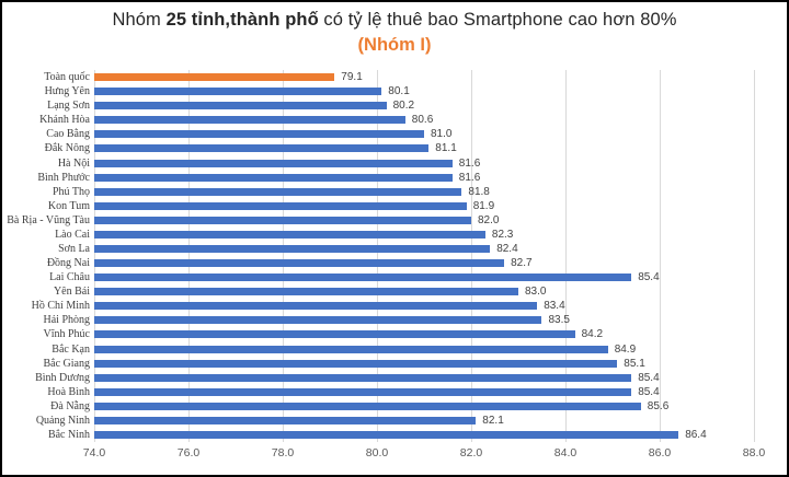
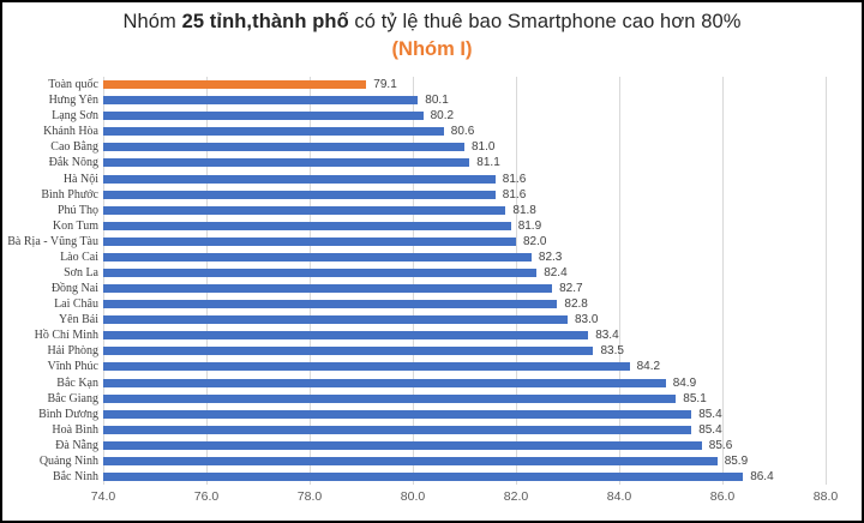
Lai Châu: 85.4 -> 82.8
Quảng Ninh: 82.1 -> 85.9
